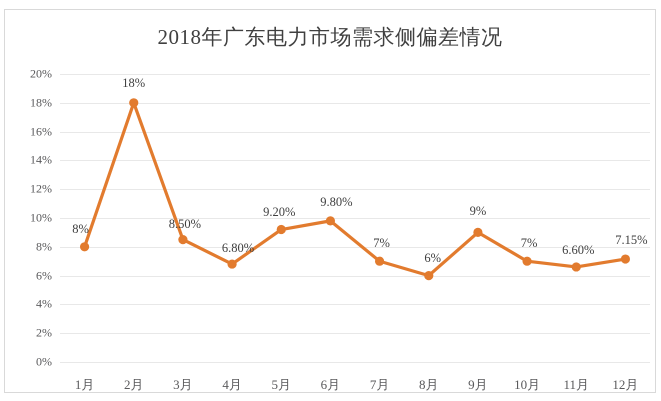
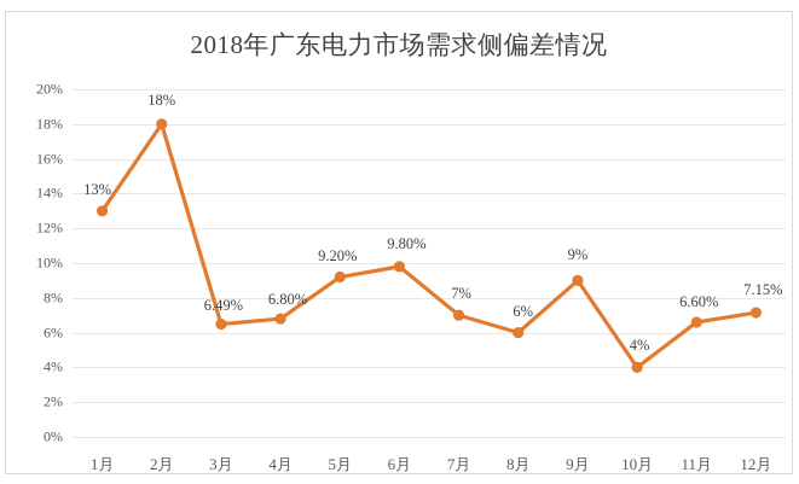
1月: 8% -> 13%
3月: 8.50% -> 6.49%
10月: 7% -> 4%
